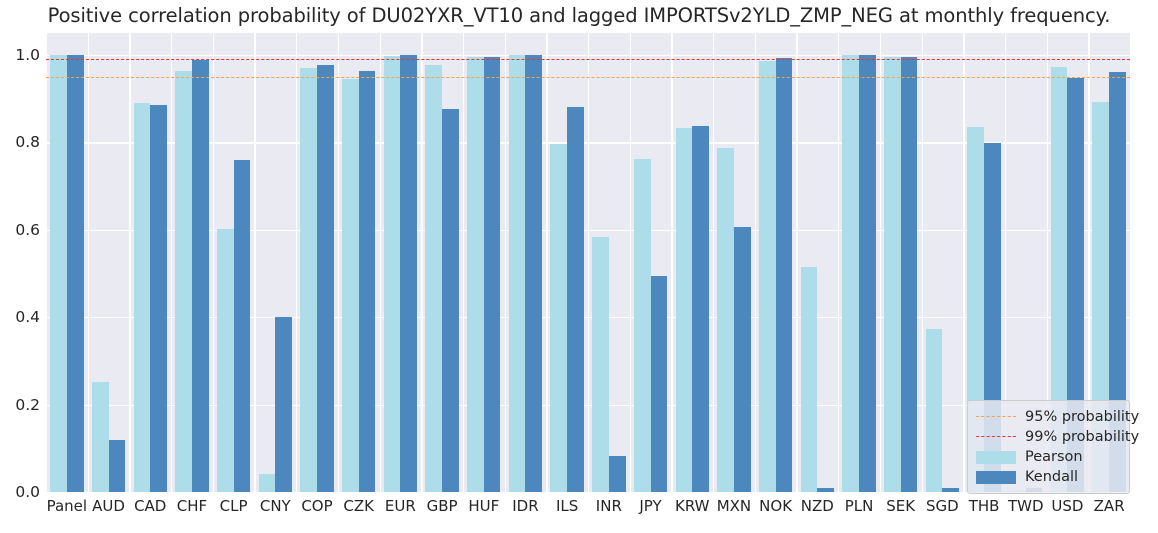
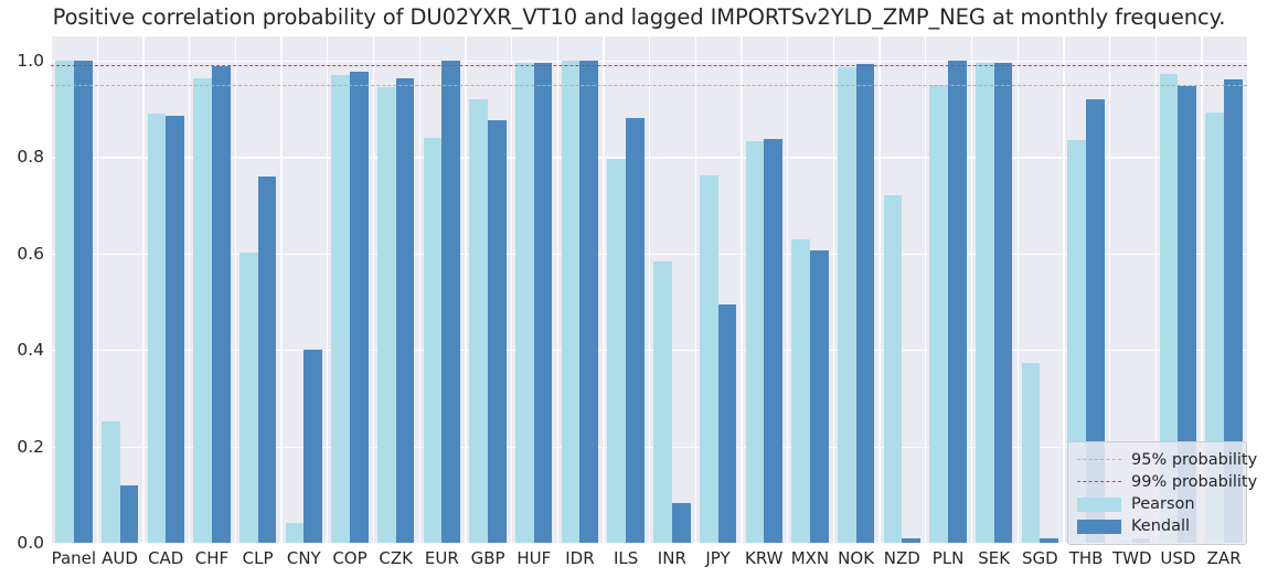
Pearson/EUR: 1.00 -> 0.84
Pearson/GBP: 0.98 -> 0.92
Pearson/MXN: 0.79 -> 0.63
Pearson/NZD: 0.52 -> 0.72
Pearson/PLN: 1.00 -> 0.95
Kendall/THB: 0.80 -> 0.92
